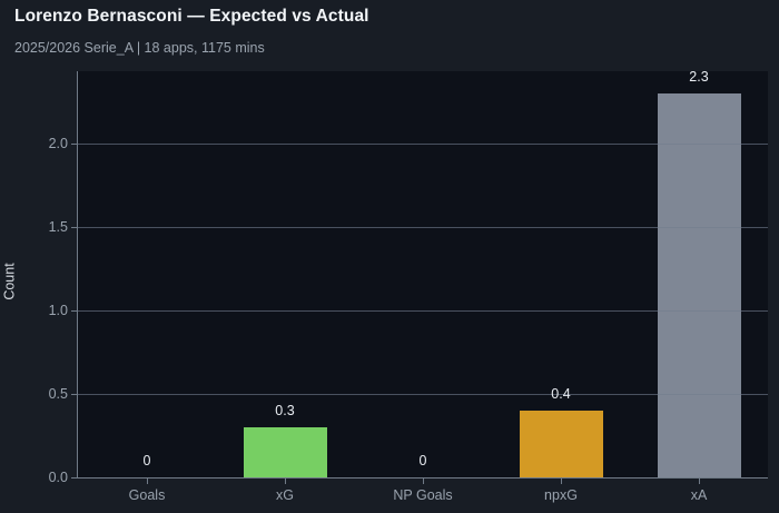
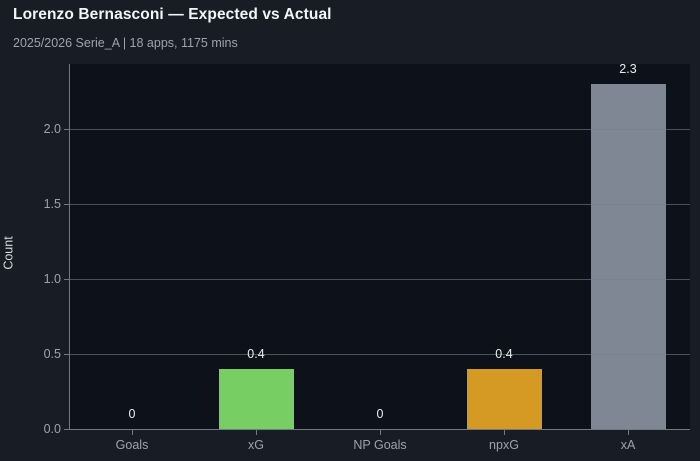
xG: 0.3 -> 0.4
